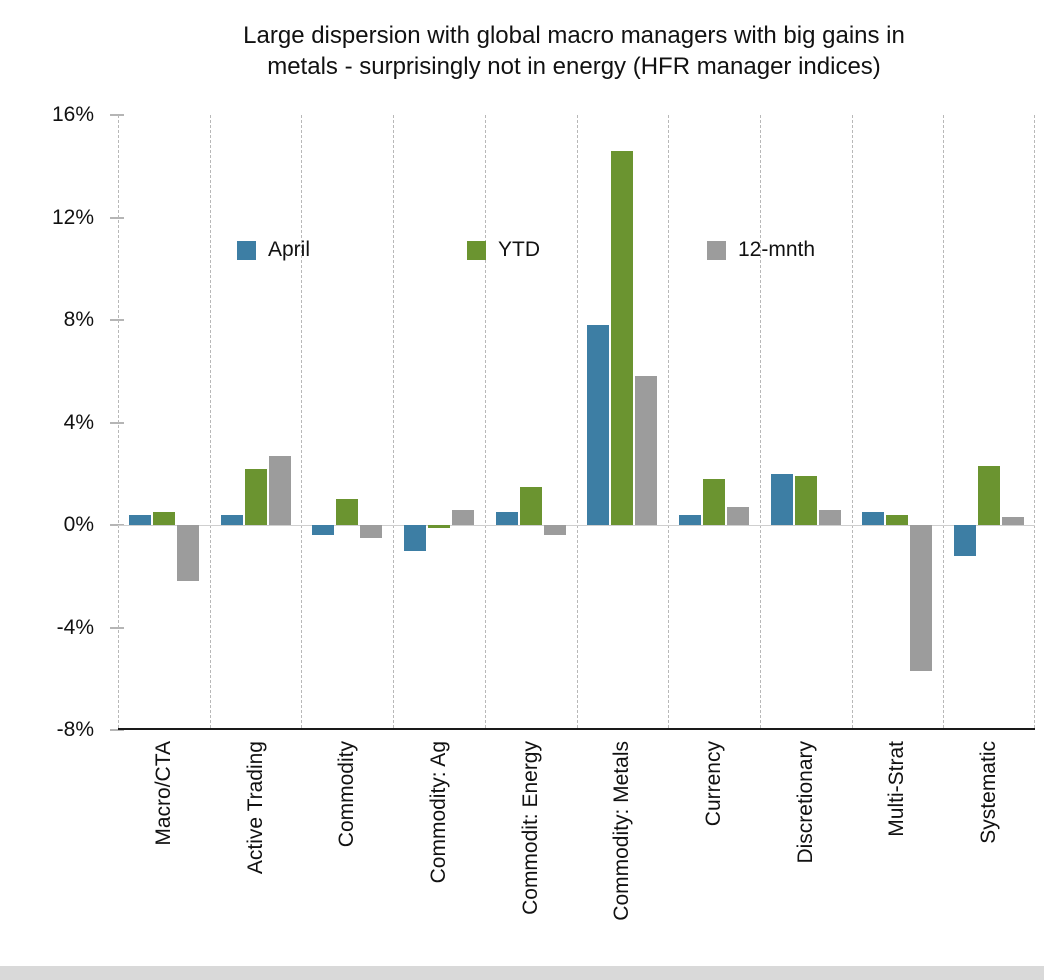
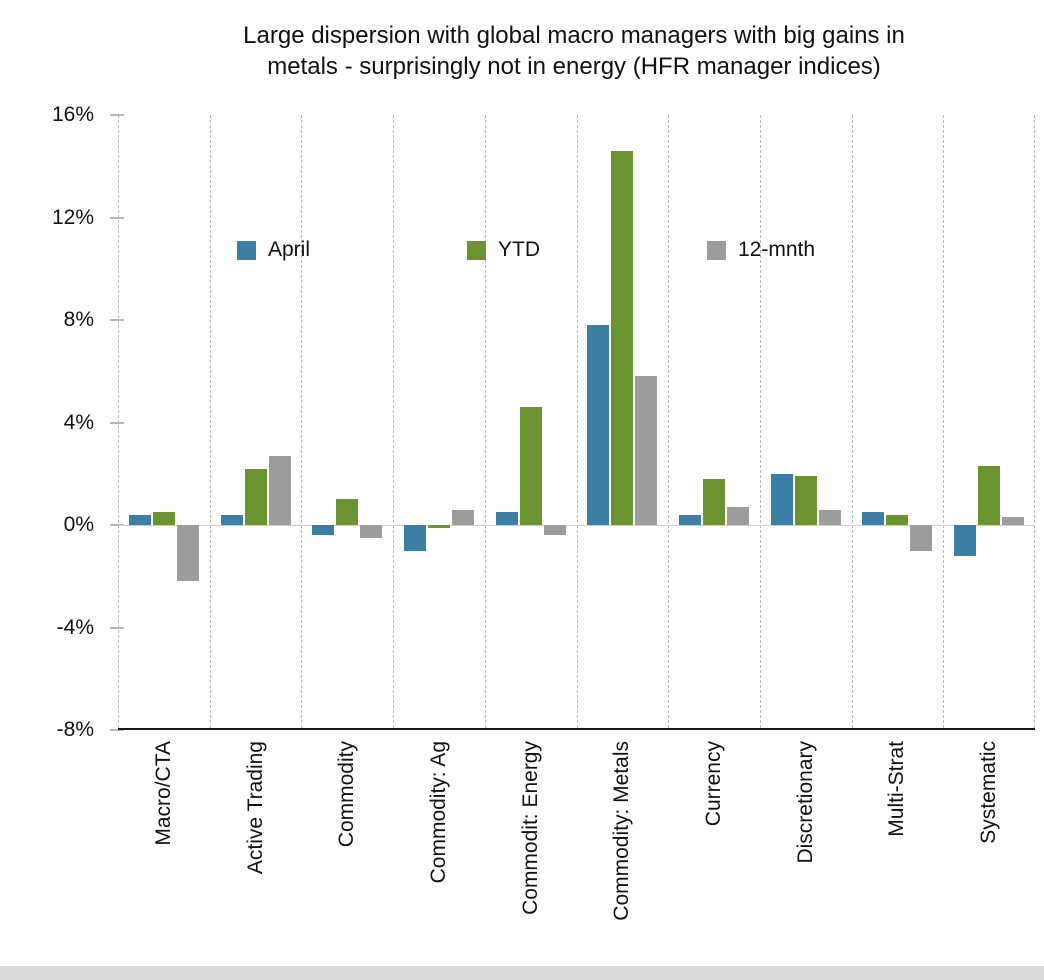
YTD/Commodit: Energy: 1.5% -> 4.6%
12-mnth/Multi-Strat: -5.7% -> -1.0%
